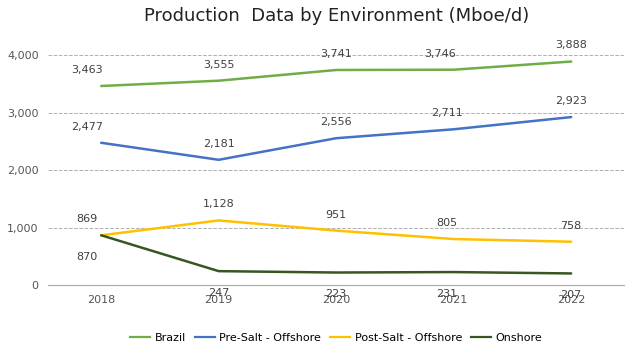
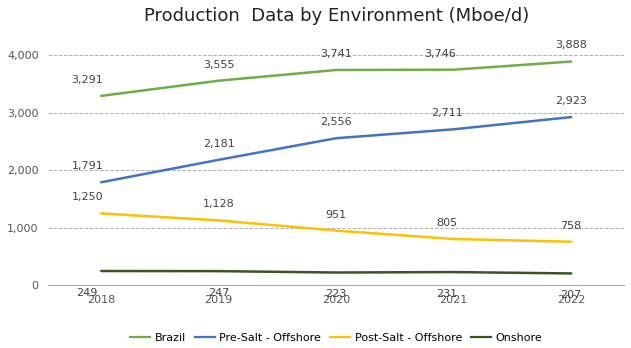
Brazil/2018: 3,463 -> 3,291
Pre-Salt - Offshore/2018: 2,477 -> 1,791
Post-Salt - Offshore/2018: 869 -> 1,250
Onshore/2018: 870 -> 249
